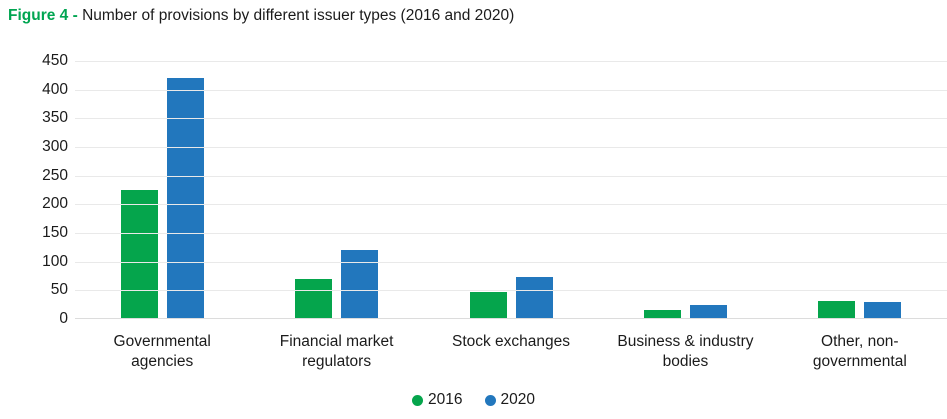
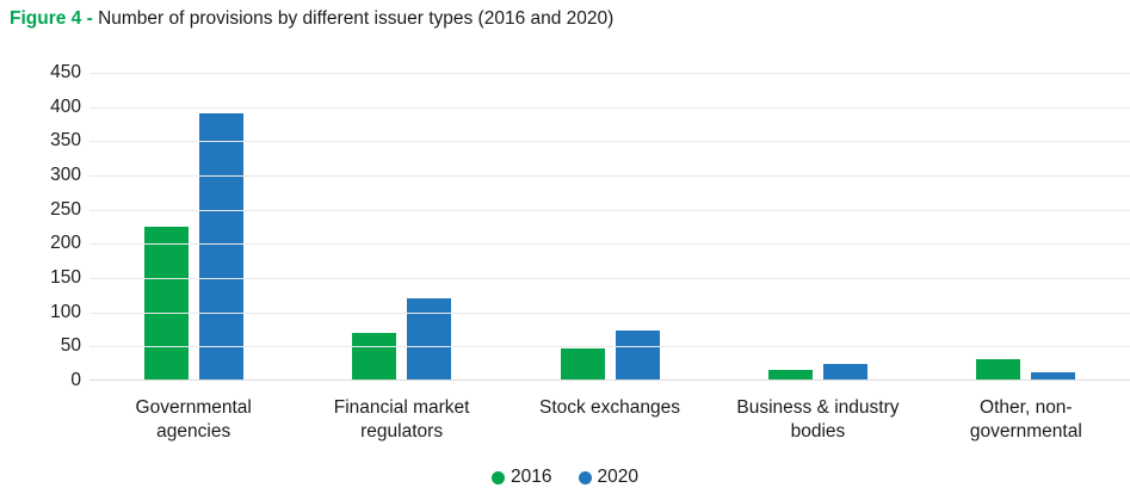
2020/Governmental agencies: 420 -> 390
2020/Other, non-governmental: 30 -> 10
